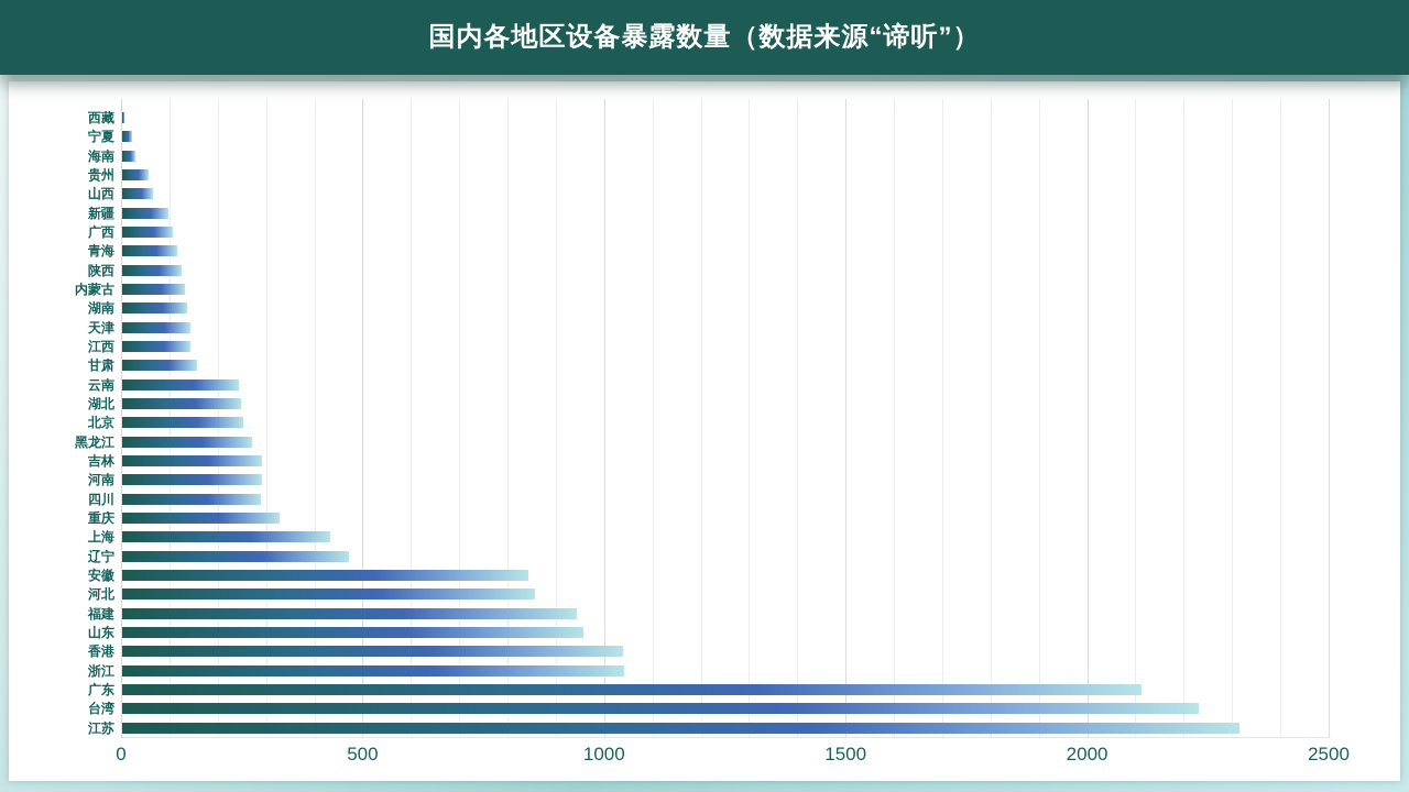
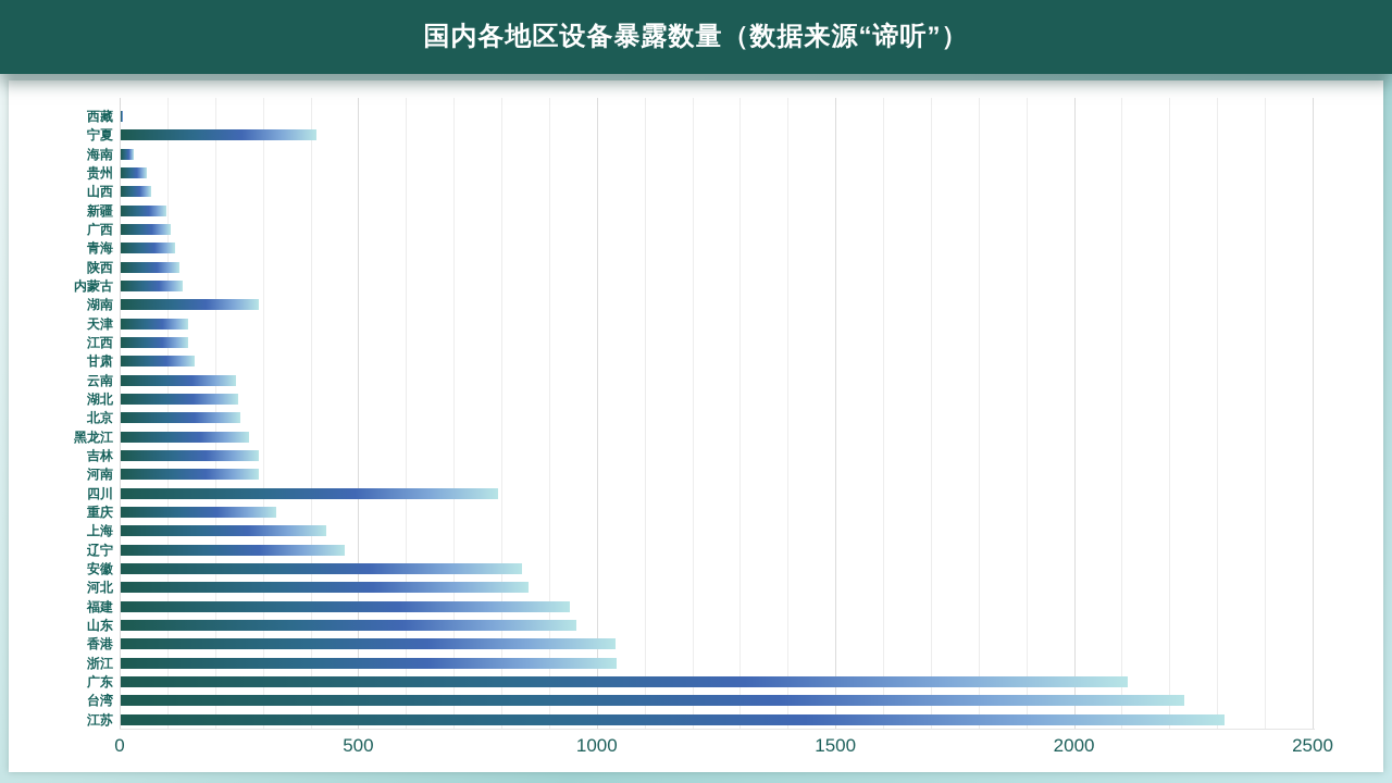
宁夏: 20 -> 410
湖南: 130 -> 290
四川: 290 -> 790
